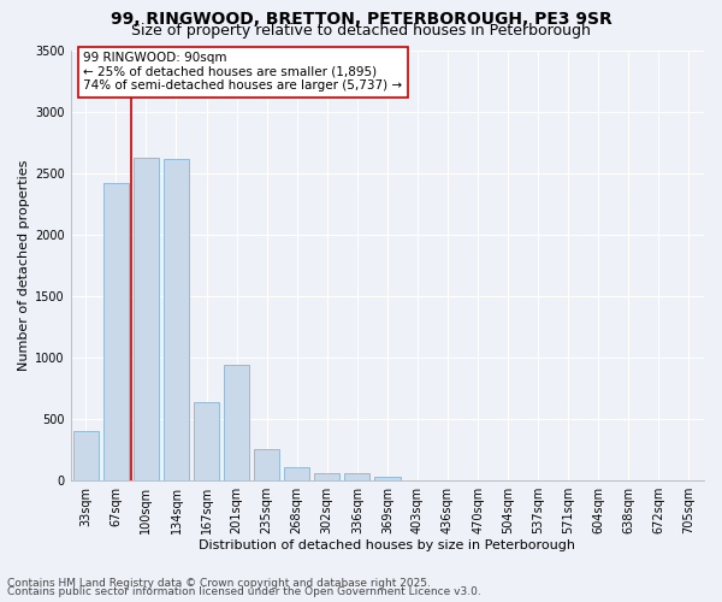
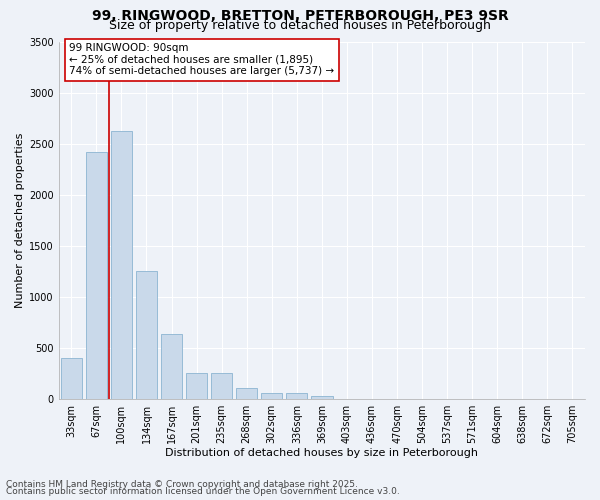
134sqm: 2610 -> 1250
201sqm: 940 -> 260
